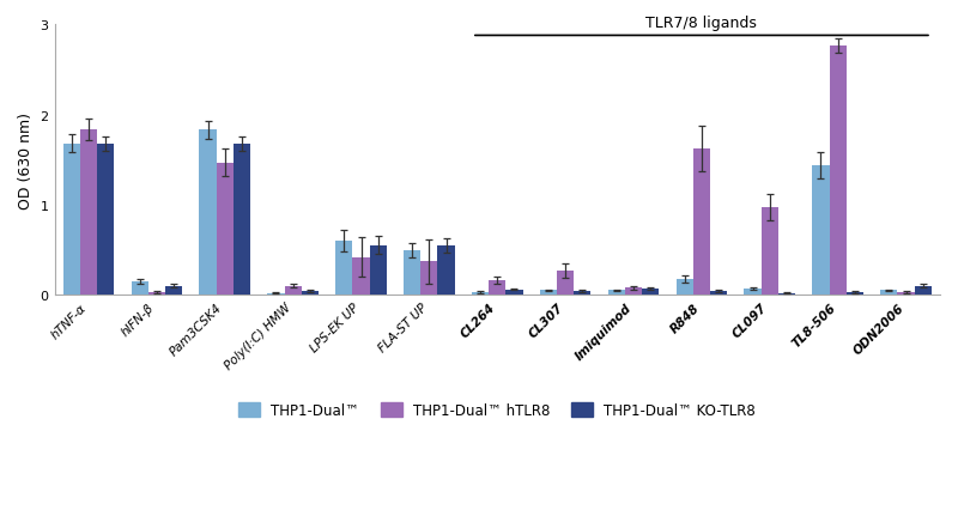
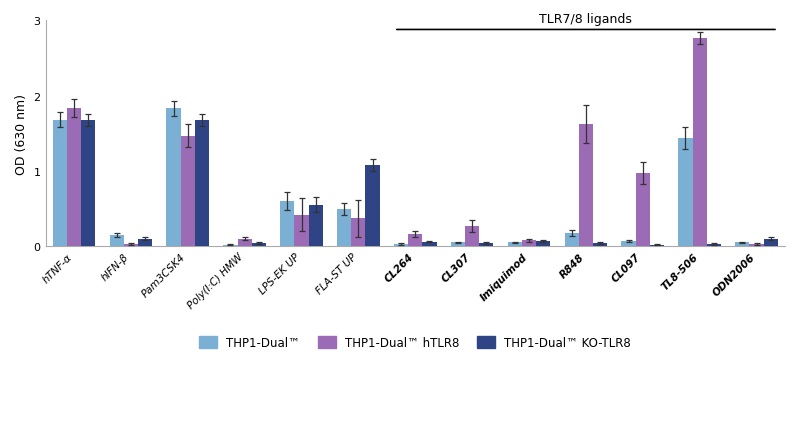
THP1-Dual™ KO-TLR8/FLA-ST UP: 0.55 -> 1.08
